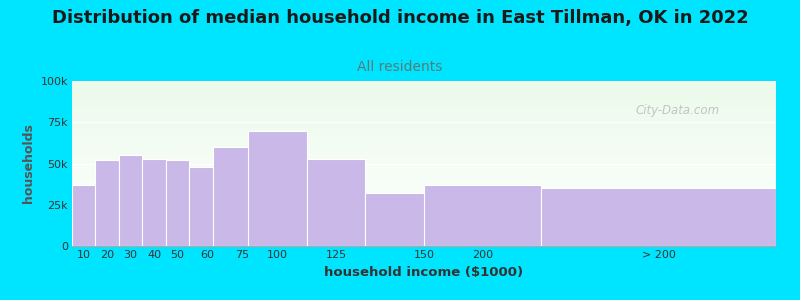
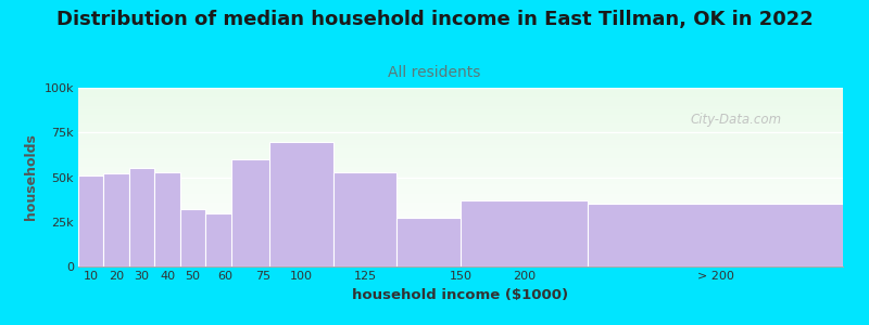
10: 37k -> 51k
50: 52k -> 32k
60: 48k -> 30k
150: 32k -> 27k
